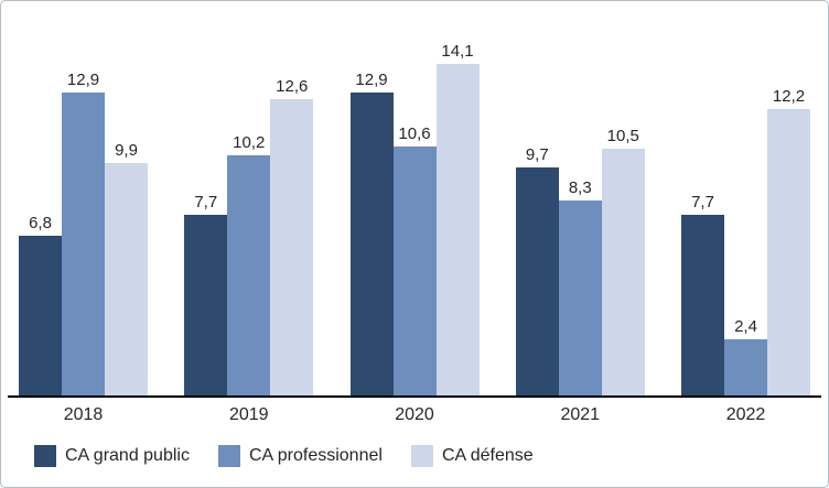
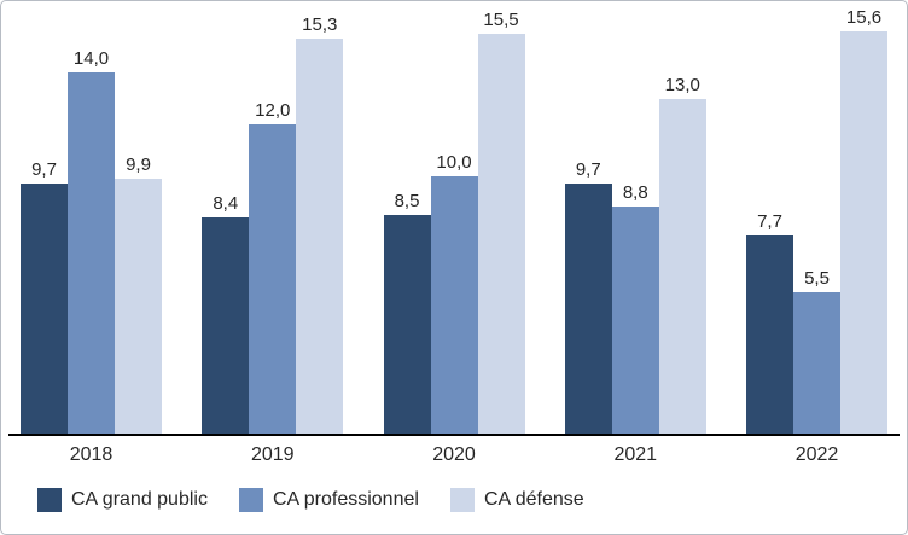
CA grand public/2018: 6,8 -> 9,7
CA professionnel/2018: 12,9 -> 14,0
CA grand public/2019: 7,7 -> 8,4
CA professionnel/2019: 10,2 -> 12,0
CA défense/2019: 12,6 -> 15,3
CA grand public/2020: 12,9 -> 8,5
CA professionnel/2020: 10,6 -> 10,0
CA défense/2020: 14,1 -> 15,5
CA professionnel/2021: 8,3 -> 8,8
CA défense/2021: 10,5 -> 13,0
CA professionnel/2022: 2,4 -> 5,5
CA défense/2022: 12,2 -> 15,6
